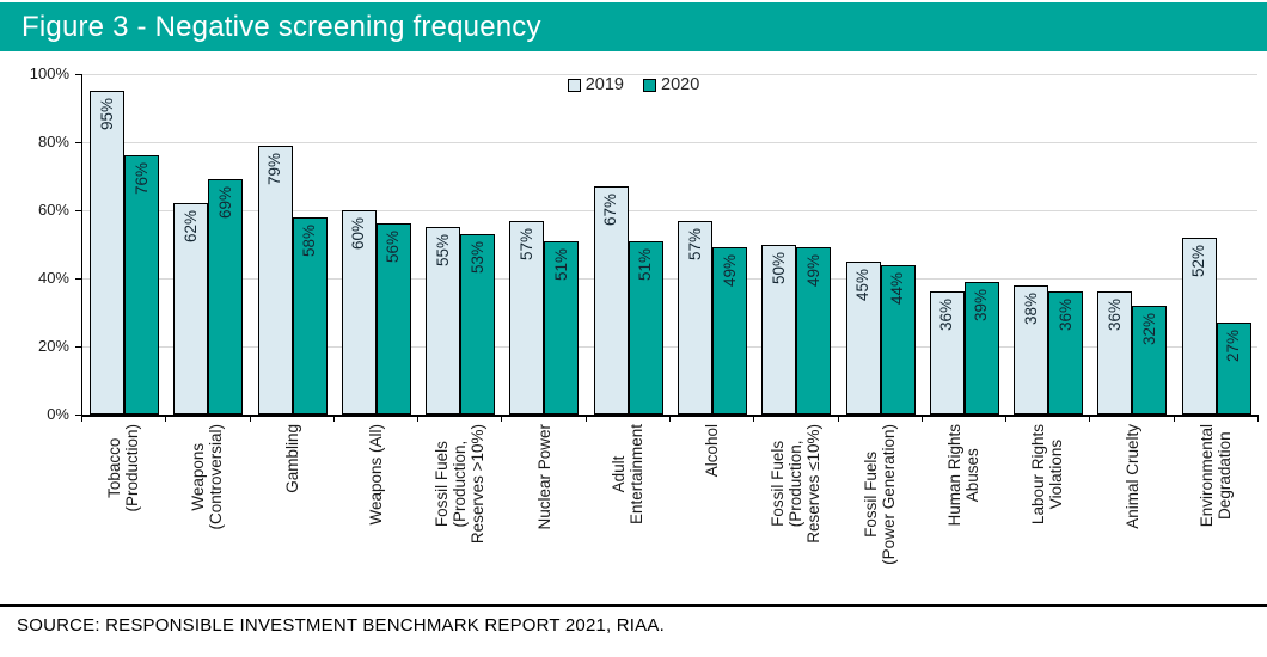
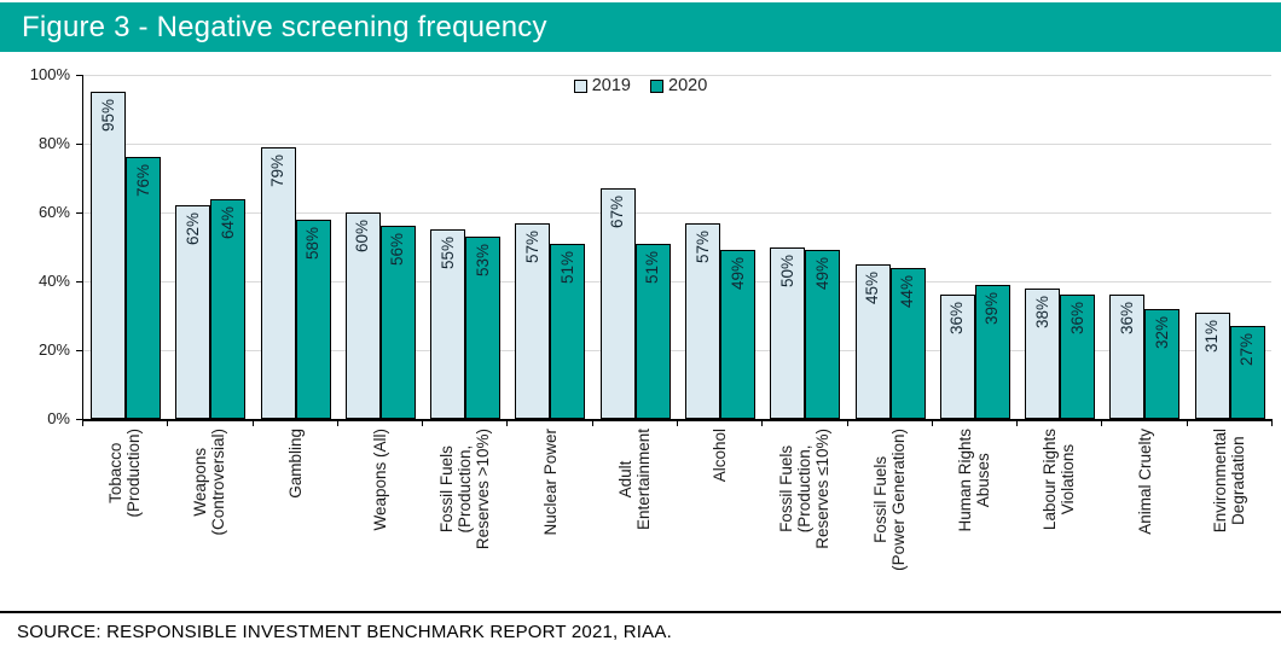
2020/Weapons (Controversial): 69% -> 64%
2019/Environmental Degradation: 52% -> 31%
